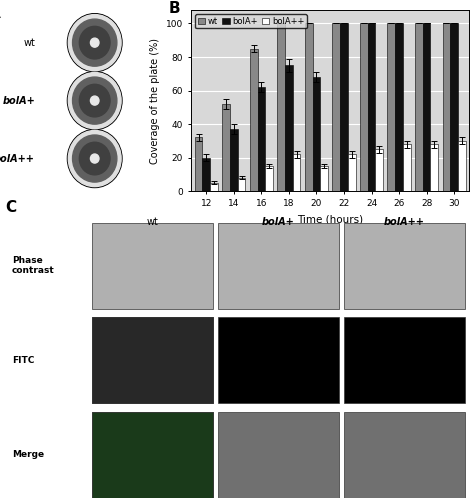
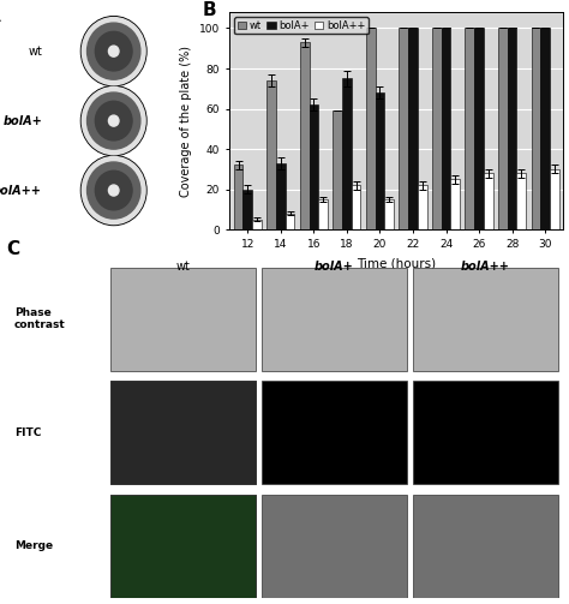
wt/14: 52 -> 74
bolA+/14: 37 -> 33
wt/16: 85 -> 93
wt/18: 100 -> 59
